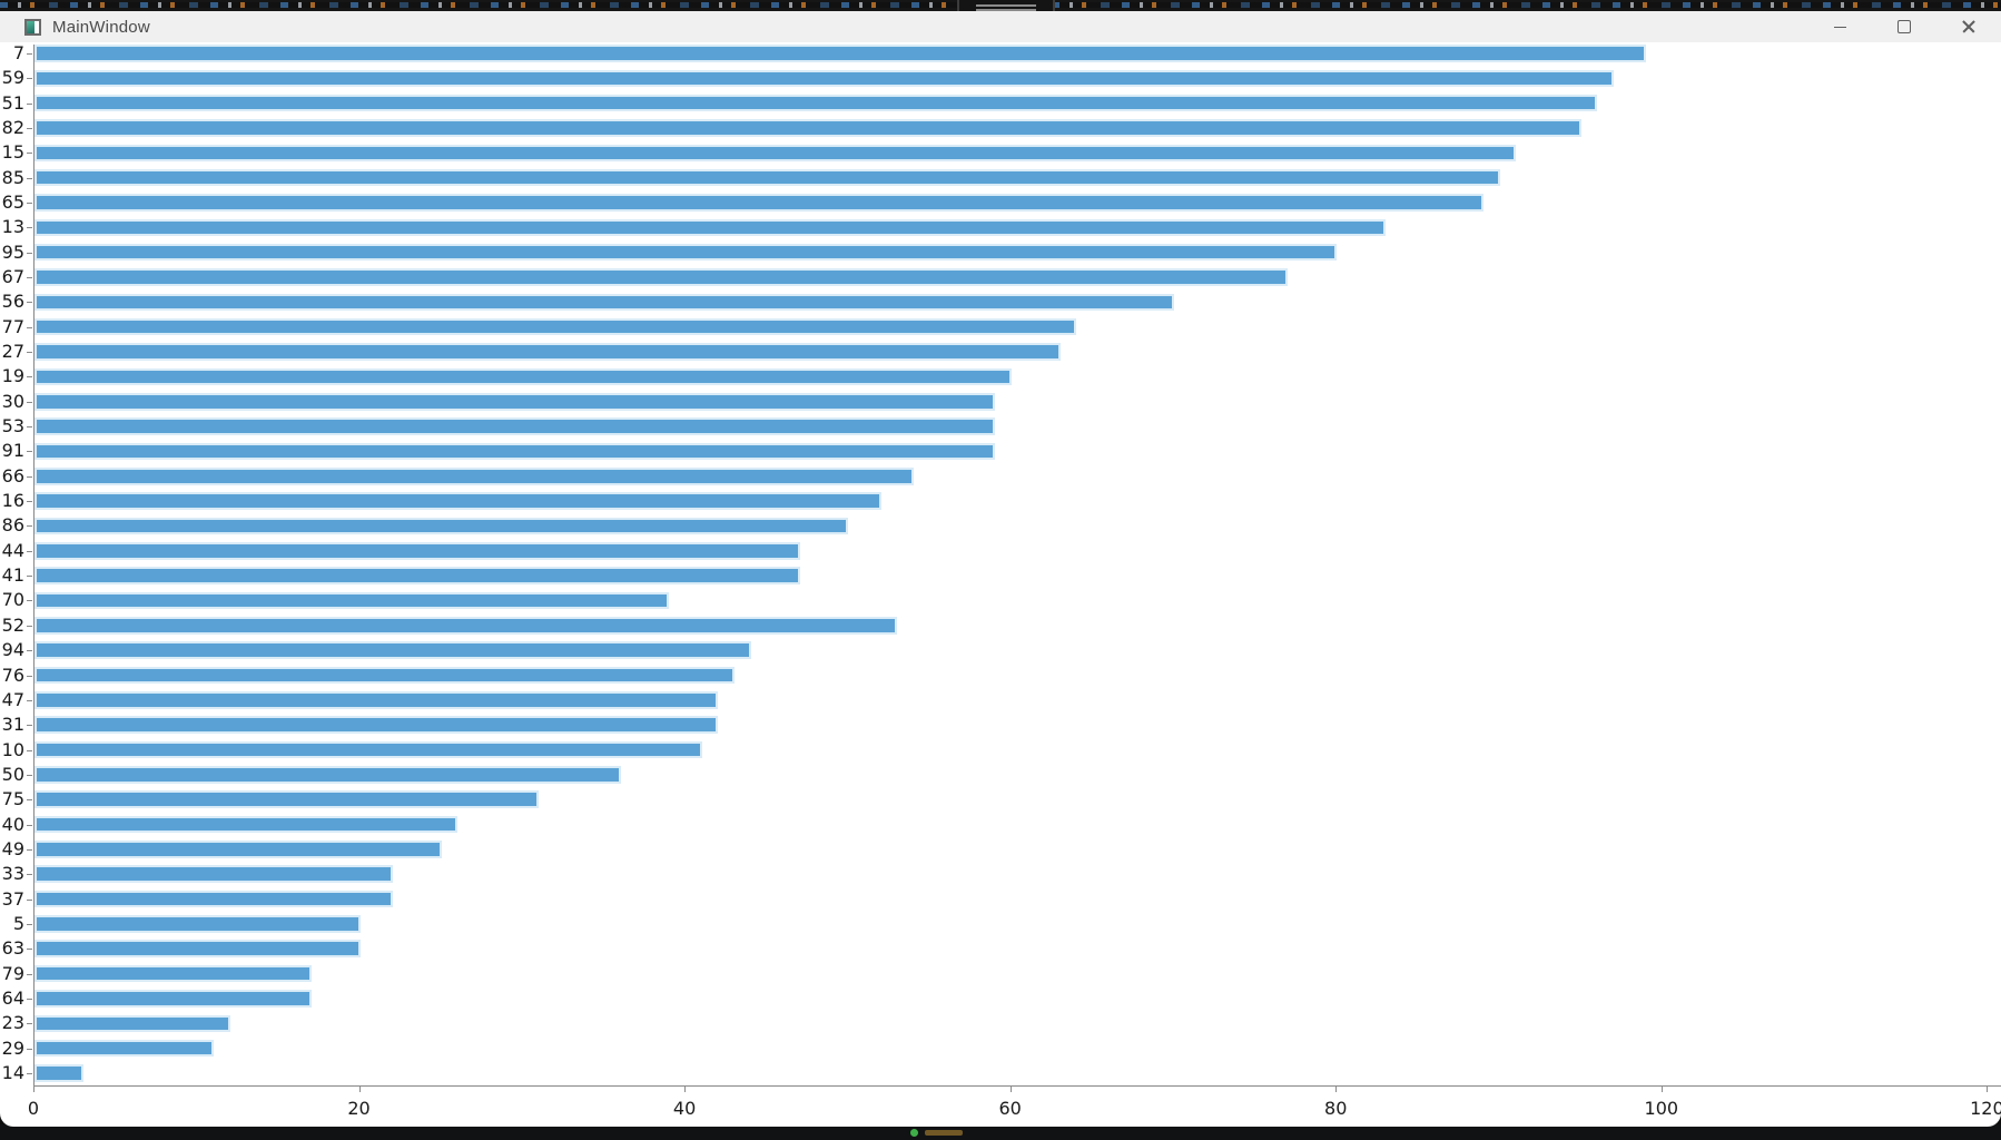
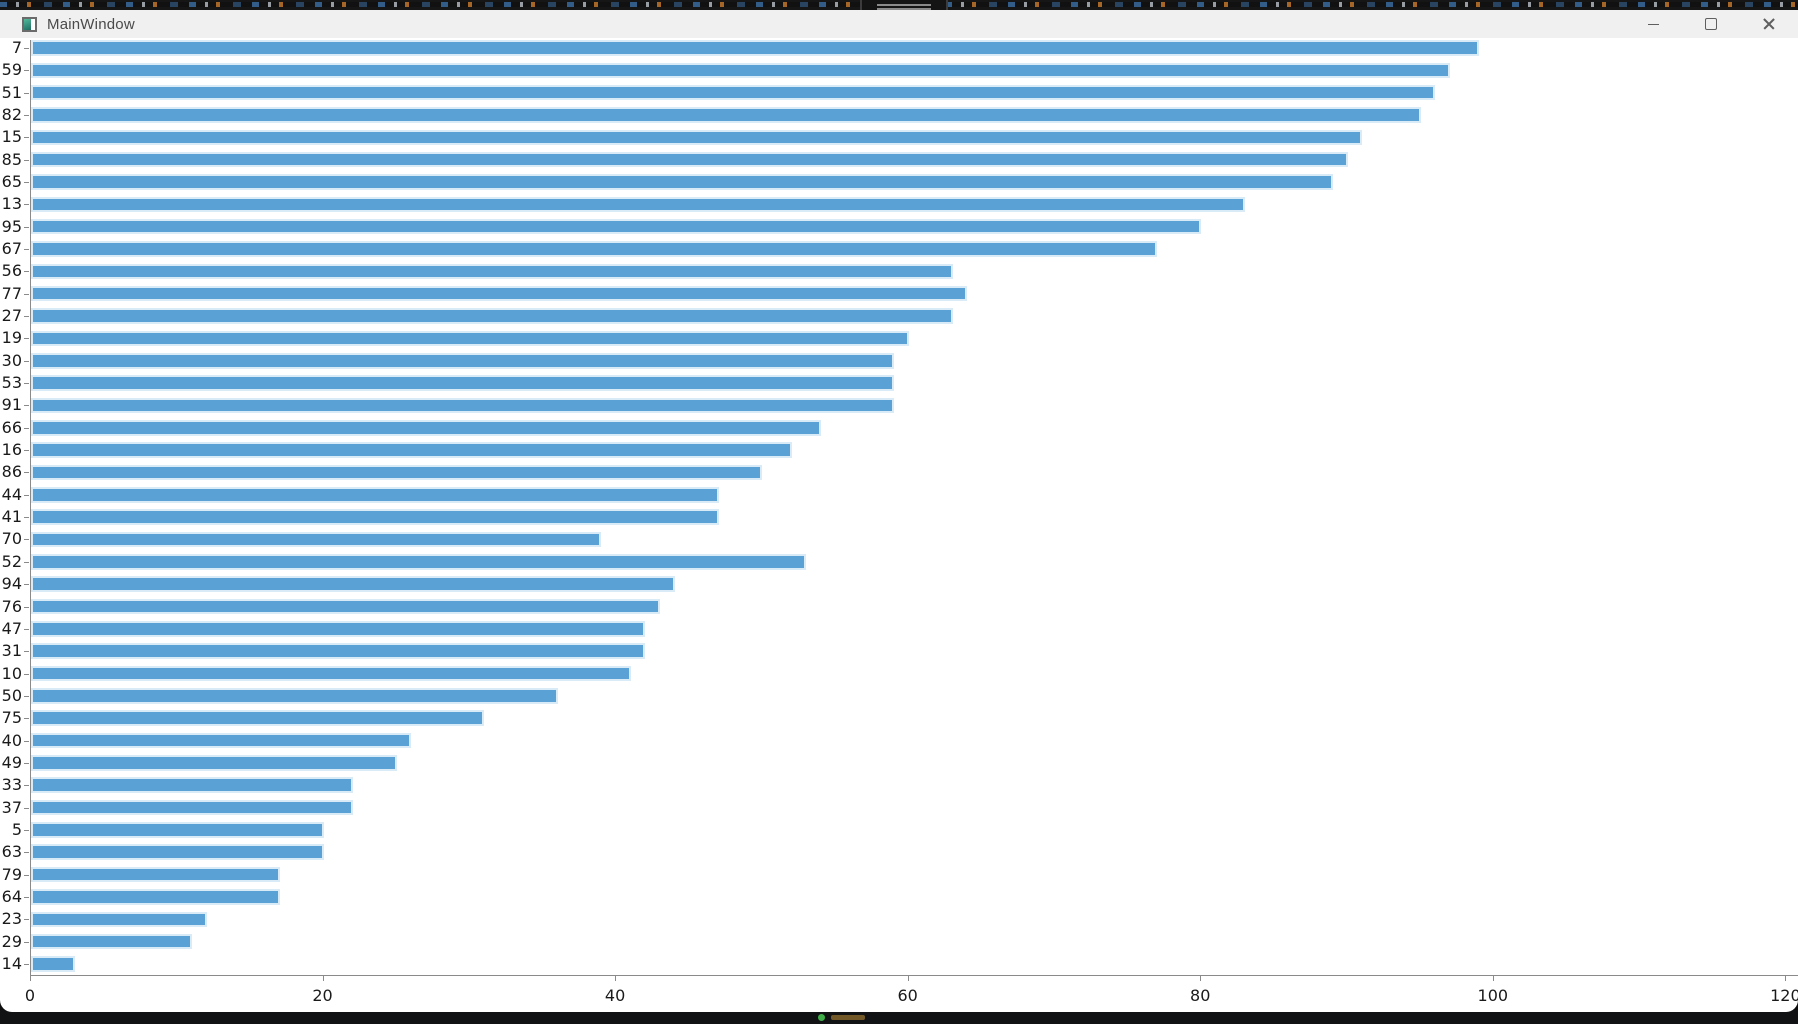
56: 70 -> 63
